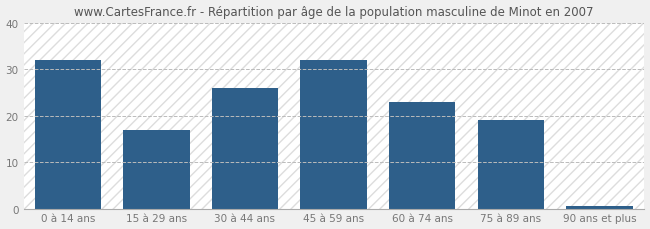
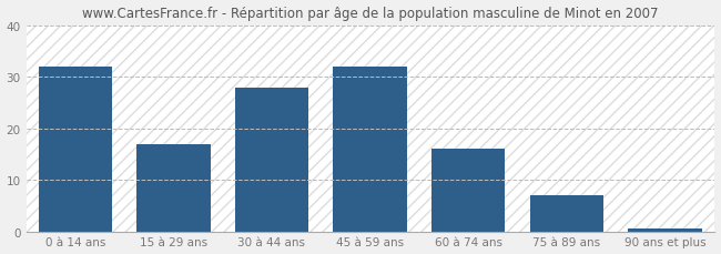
30 à 44 ans: 26.0 -> 28.0
60 à 74 ans: 23.0 -> 16.0
75 à 89 ans: 19.0 -> 7.0
